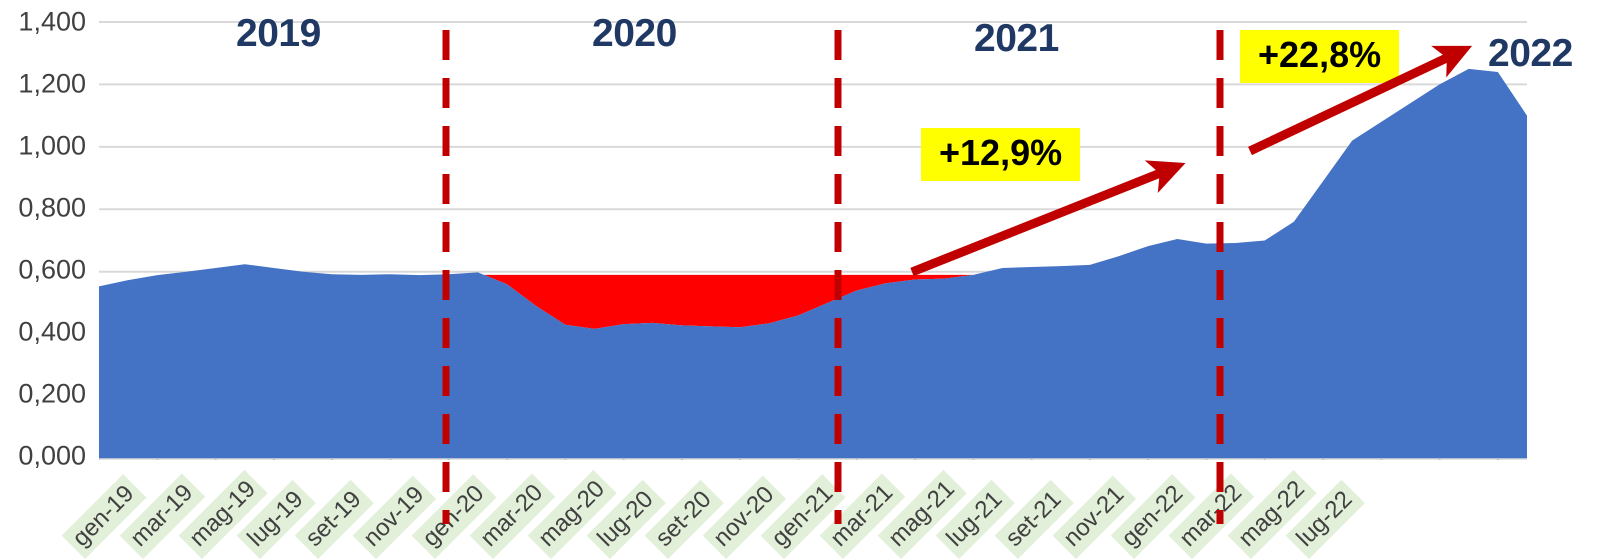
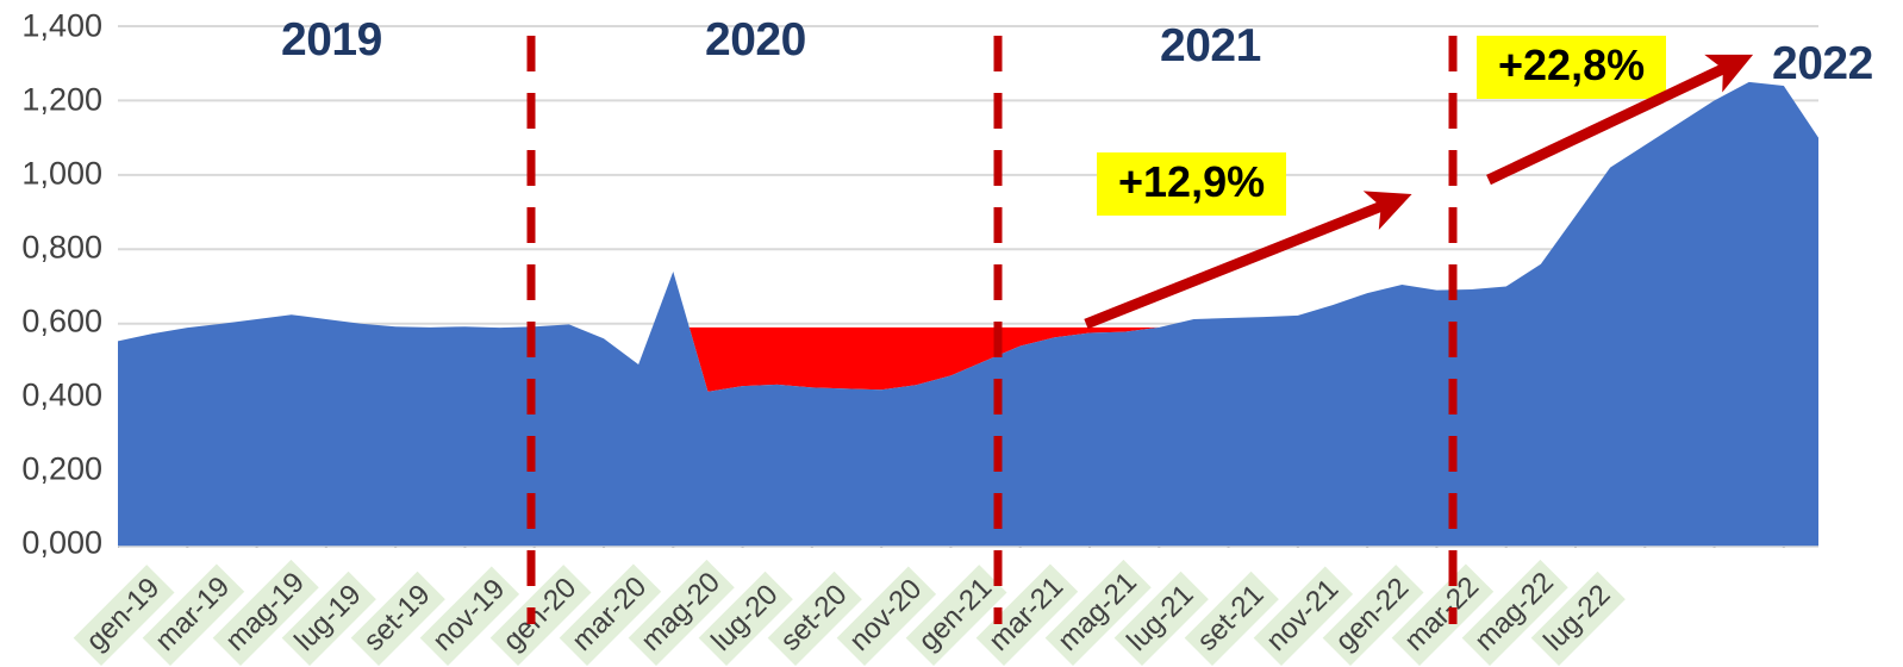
mag-20: 0,43 -> 0,74
